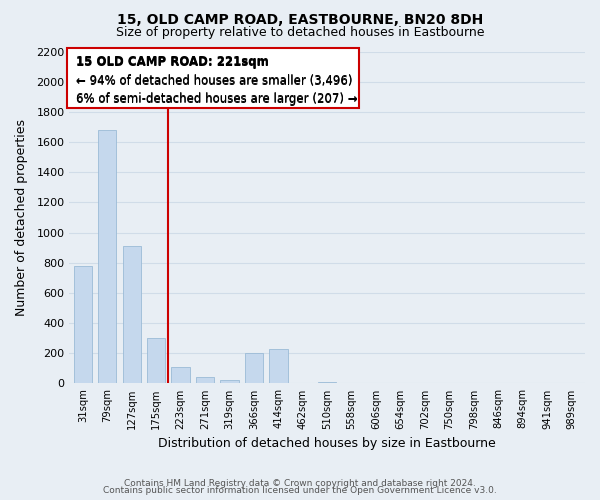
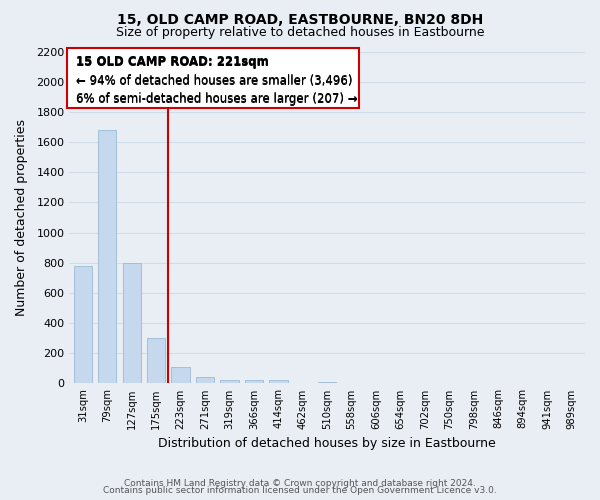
127sqm: 910 -> 800
366sqm: 200 -> 20
414sqm: 230 -> 20
